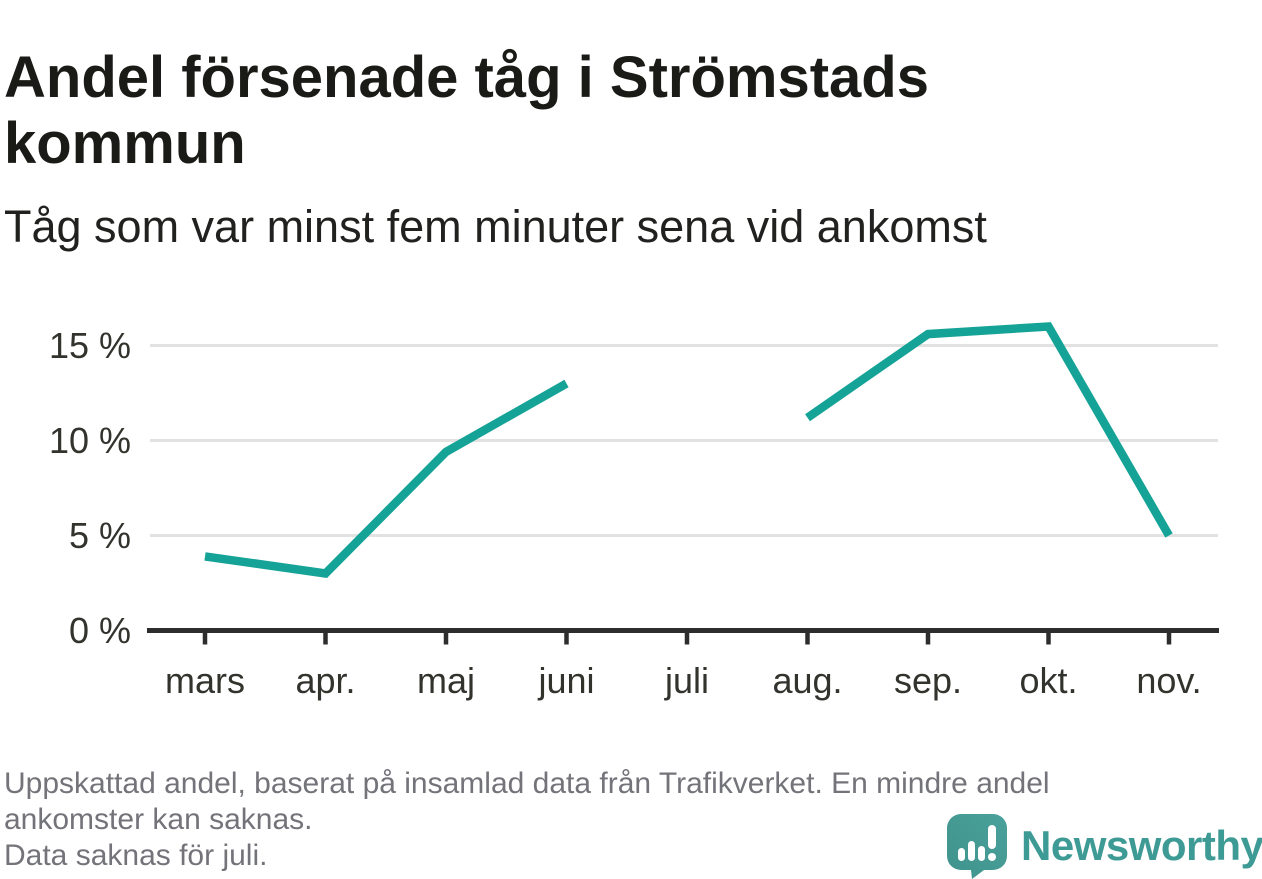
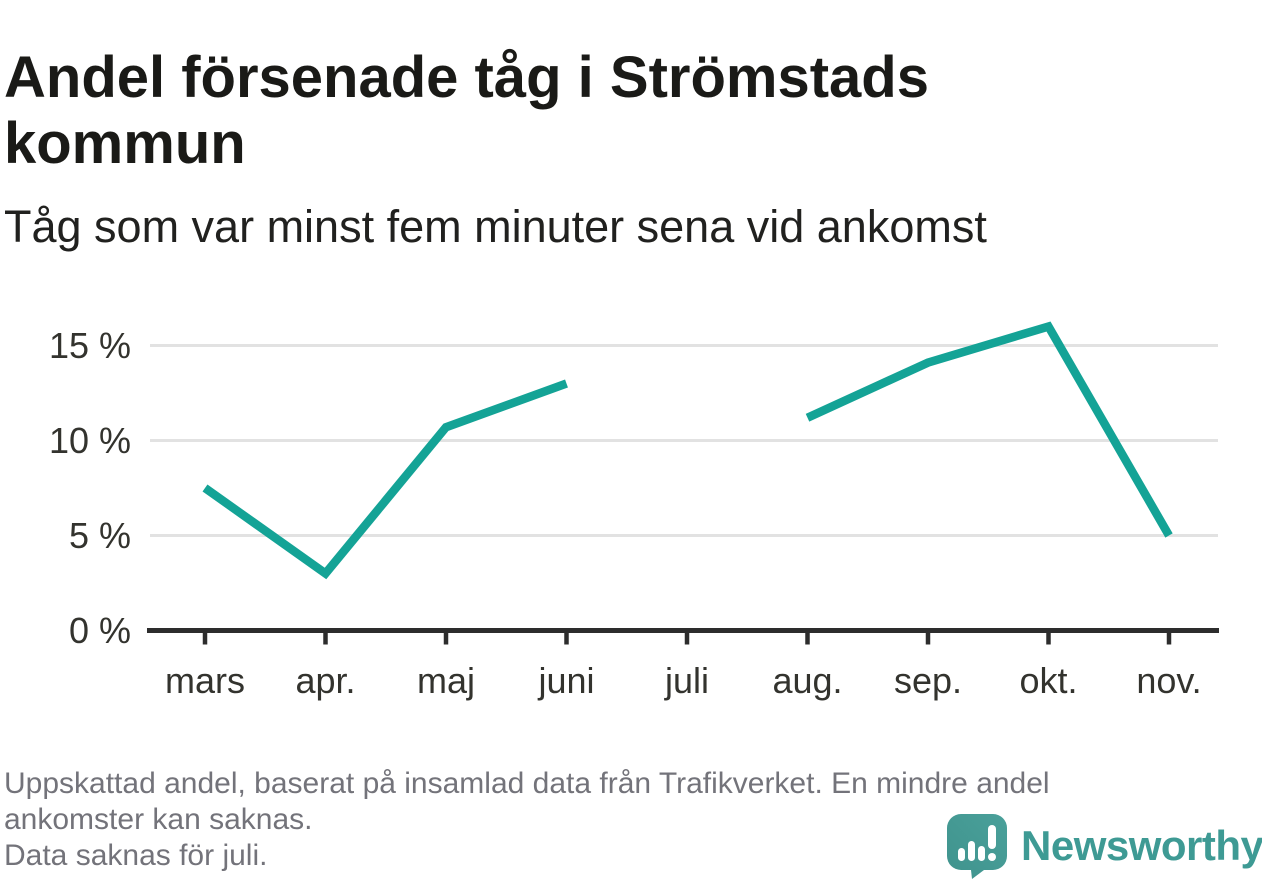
mars: 3.9% -> 7.5%
maj: 9.4% -> 10.7%
sep.: 15.6% -> 14.1%
